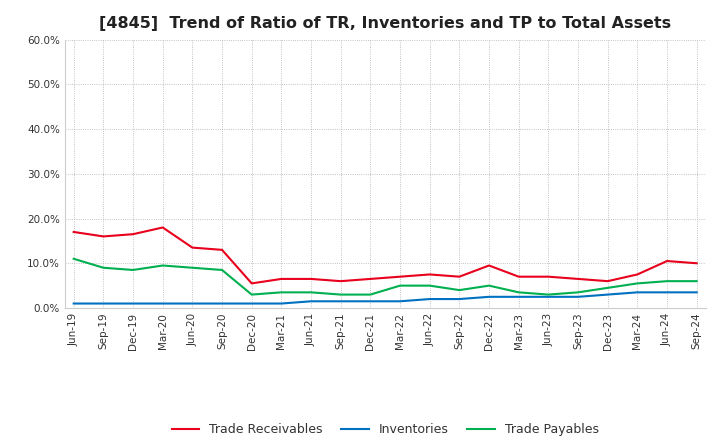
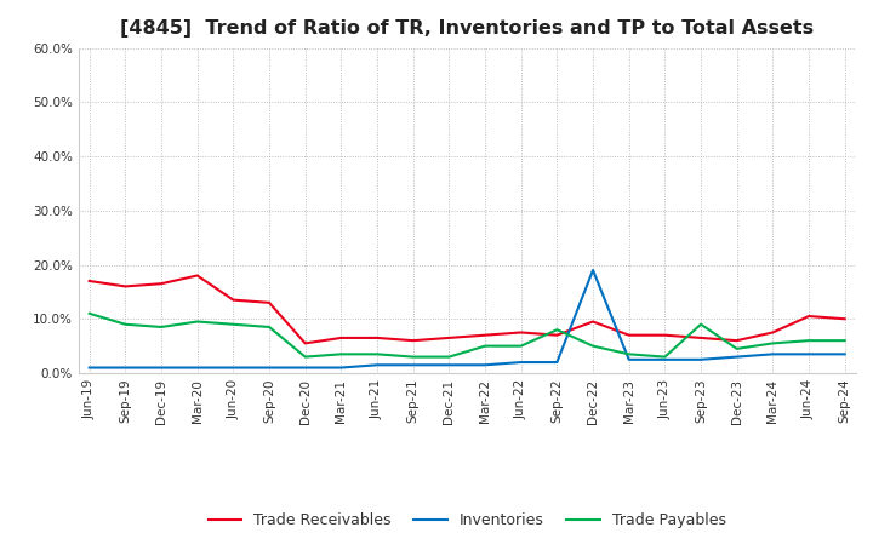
Trade Payables/Sep-22: 4.0% -> 8.0%
Inventories/Dec-22: 2.5% -> 19.0%
Trade Payables/Sep-23: 3.5% -> 9.0%
